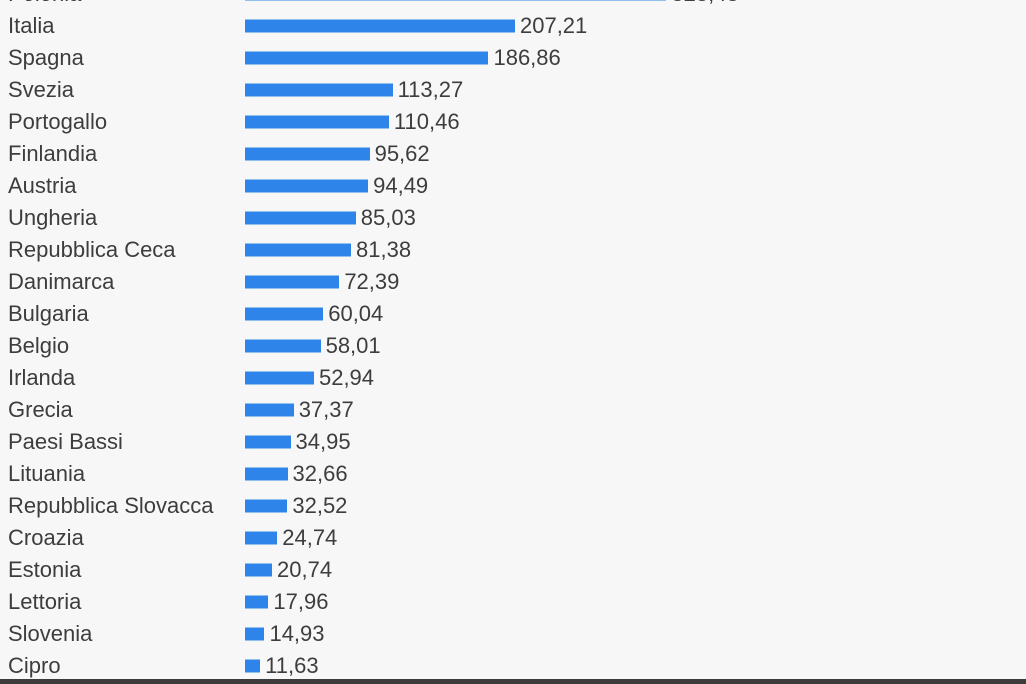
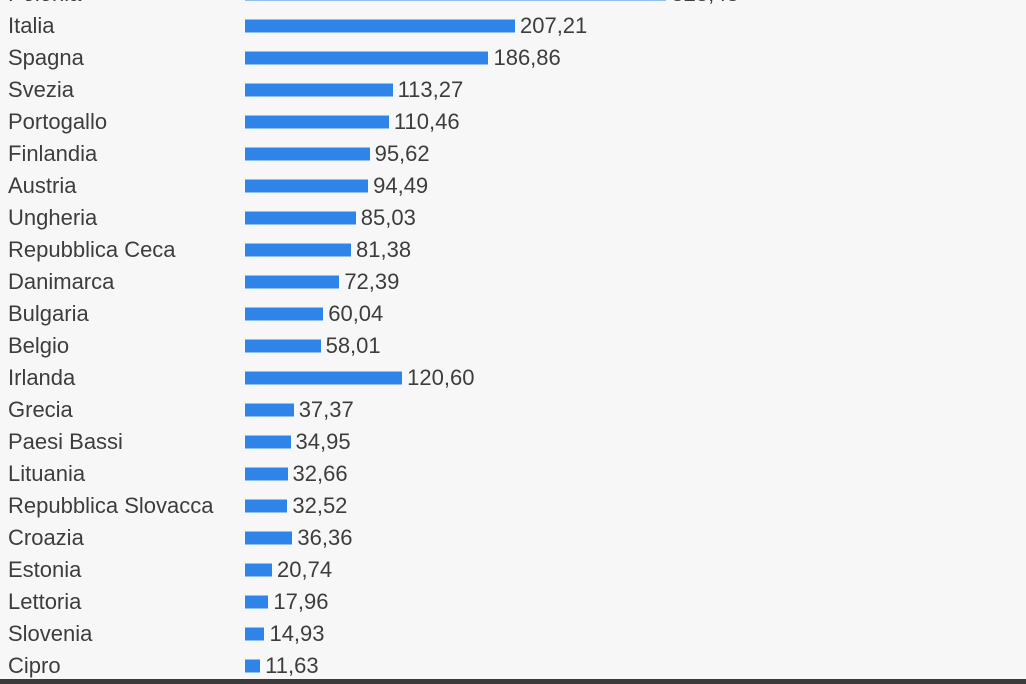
Irlanda: 52,94 -> 120,60
Croazia: 24,74 -> 36,36
